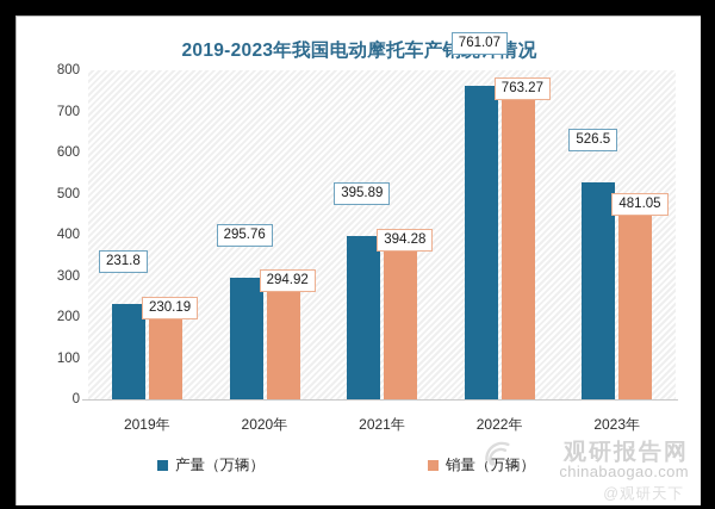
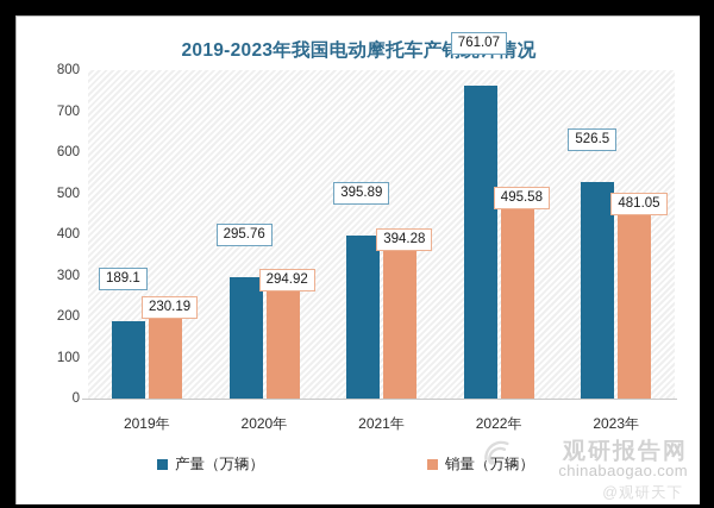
产量（万辆）/2019年: 231.8 -> 189.1
销量（万辆）/2022年: 763.27 -> 495.58
